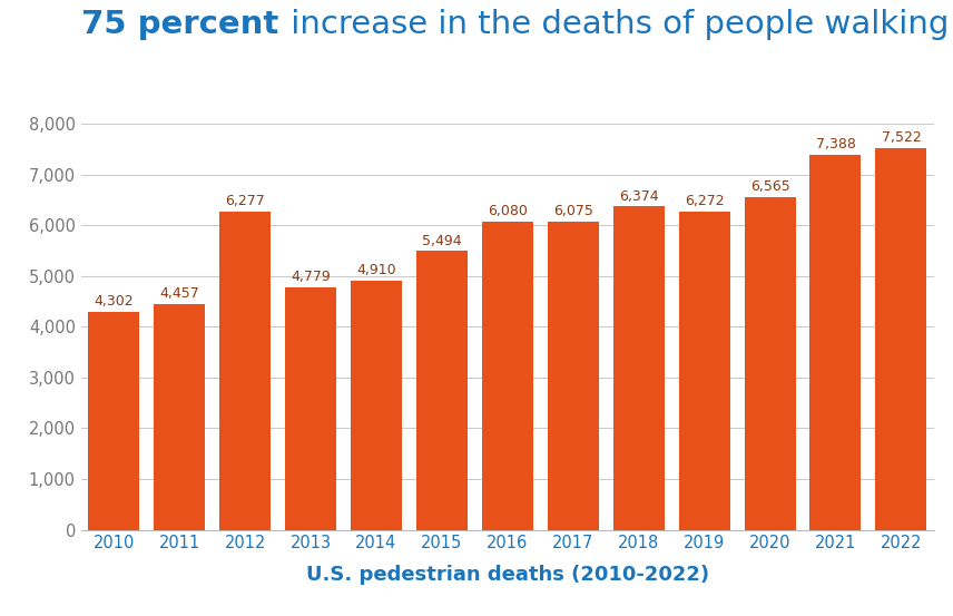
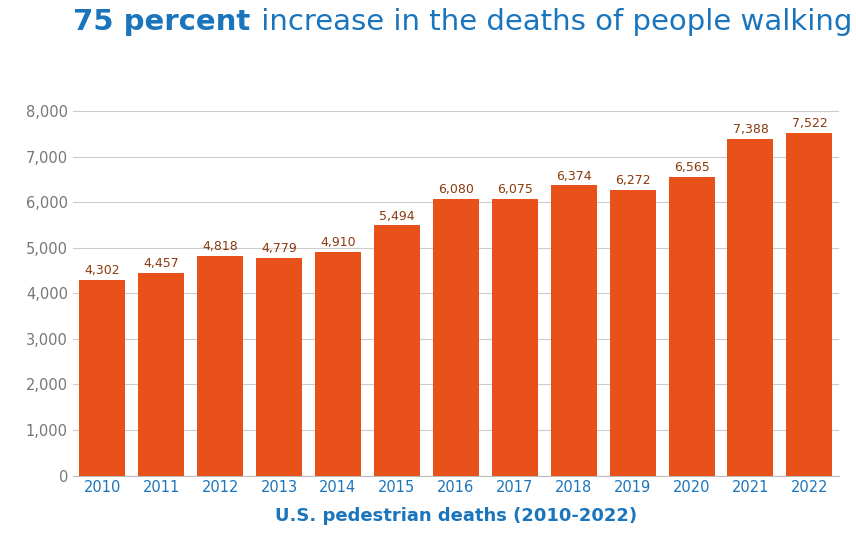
2012: 6,277 -> 4,818
